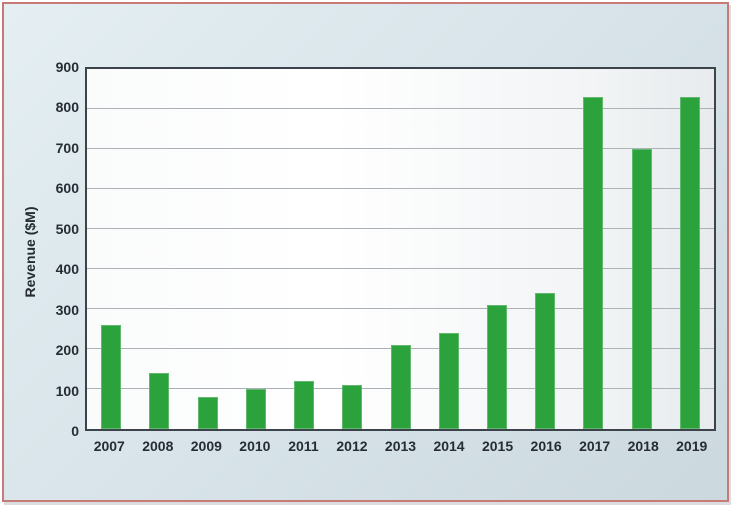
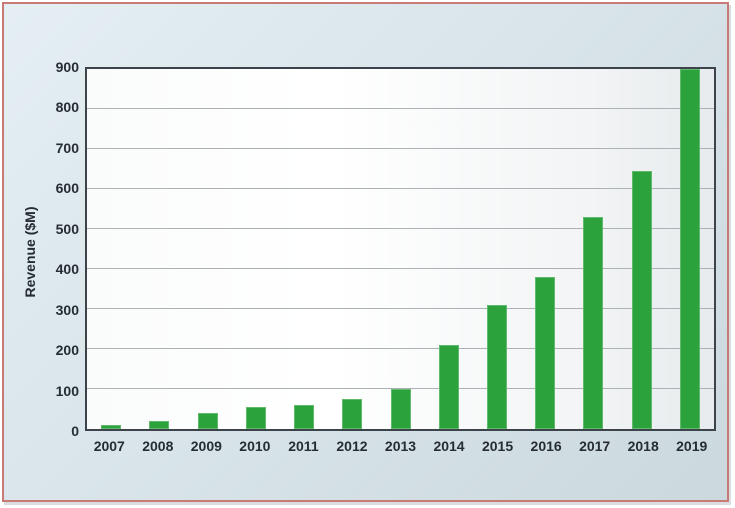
2007: 260 -> 10
2008: 140 -> 20
2009: 80 -> 40
2010: 100 -> 60
2011: 120 -> 60
2012: 110 -> 80
2013: 210 -> 100
2014: 240 -> 210
2016: 340 -> 380
2017: 830 -> 530
2018: 700 -> 640
2019: 830 -> 900
